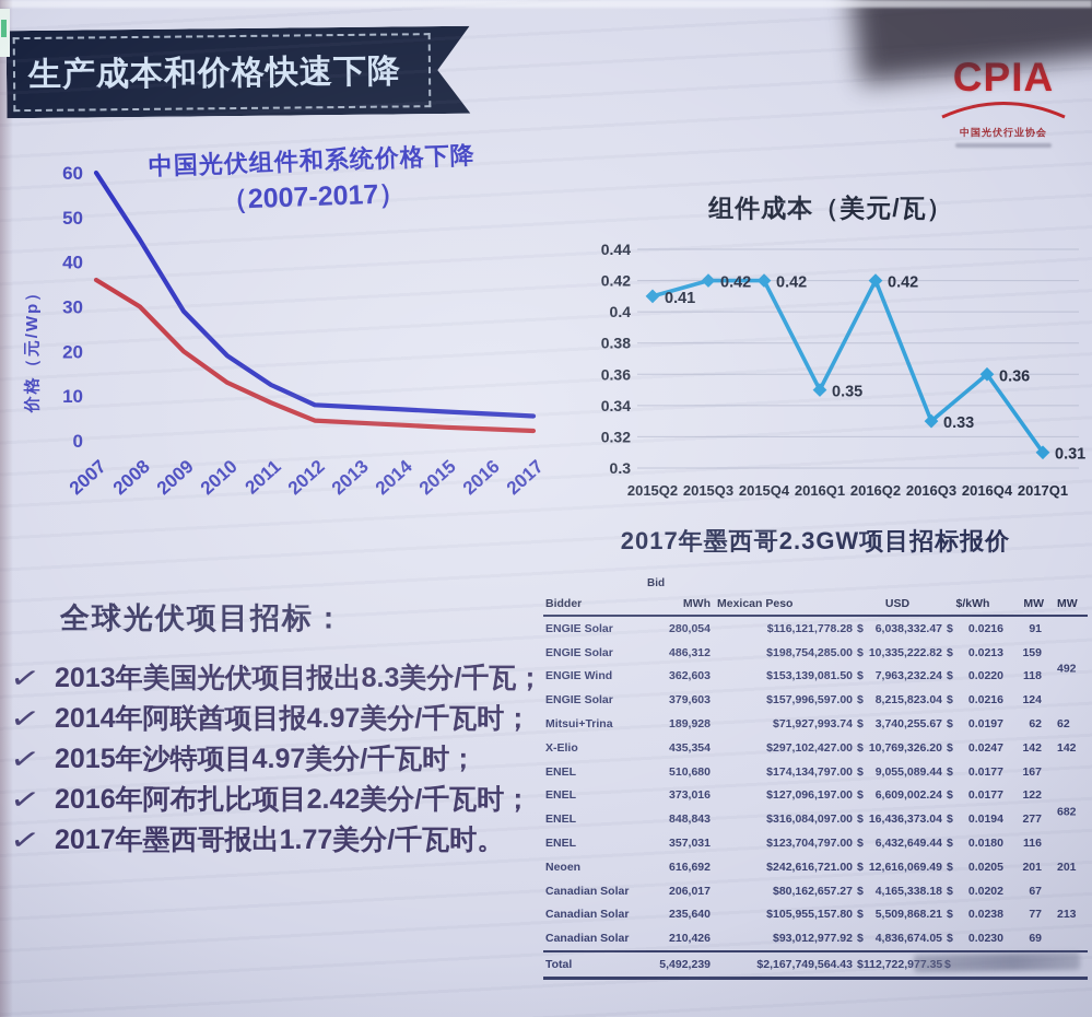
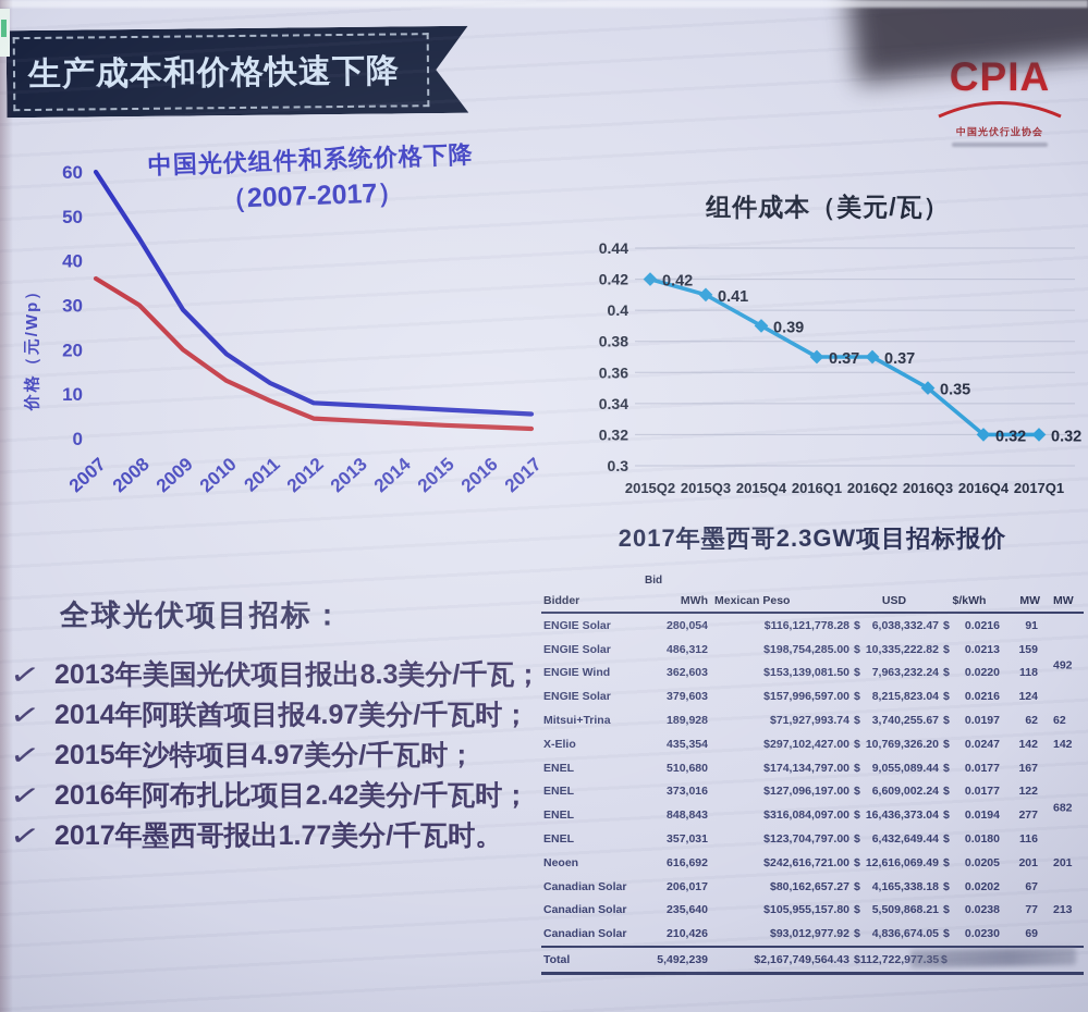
组件成本（美元/瓦）/2015Q2: 0.41 -> 0.42
组件成本（美元/瓦）/2015Q3: 0.42 -> 0.41
组件成本（美元/瓦）/2015Q4: 0.42 -> 0.39
组件成本（美元/瓦）/2016Q1: 0.35 -> 0.37
组件成本（美元/瓦）/2016Q2: 0.42 -> 0.37
组件成本（美元/瓦）/2016Q3: 0.33 -> 0.35
组件成本（美元/瓦）/2016Q4: 0.36 -> 0.32
组件成本（美元/瓦）/2017Q1: 0.31 -> 0.32
